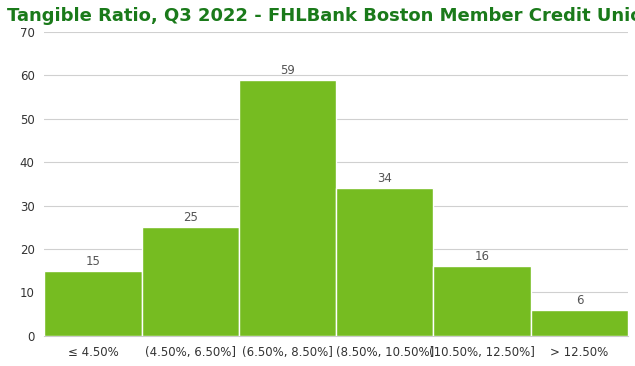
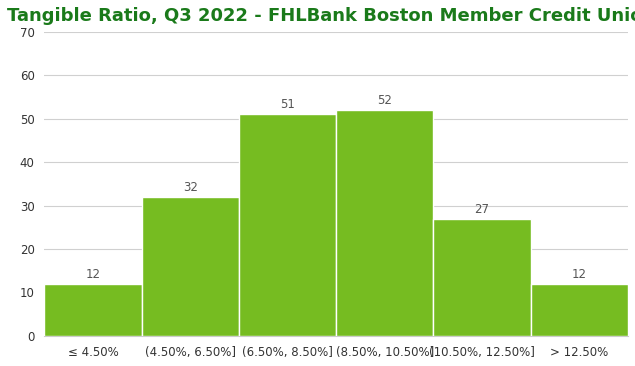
≤ 4.50%: 15 -> 12
(4.50%, 6.50%]: 25 -> 32
(6.50%, 8.50%]: 59 -> 51
(8.50%, 10.50%]: 34 -> 52
(10.50%, 12.50%]: 16 -> 27
> 12.50%: 6 -> 12
